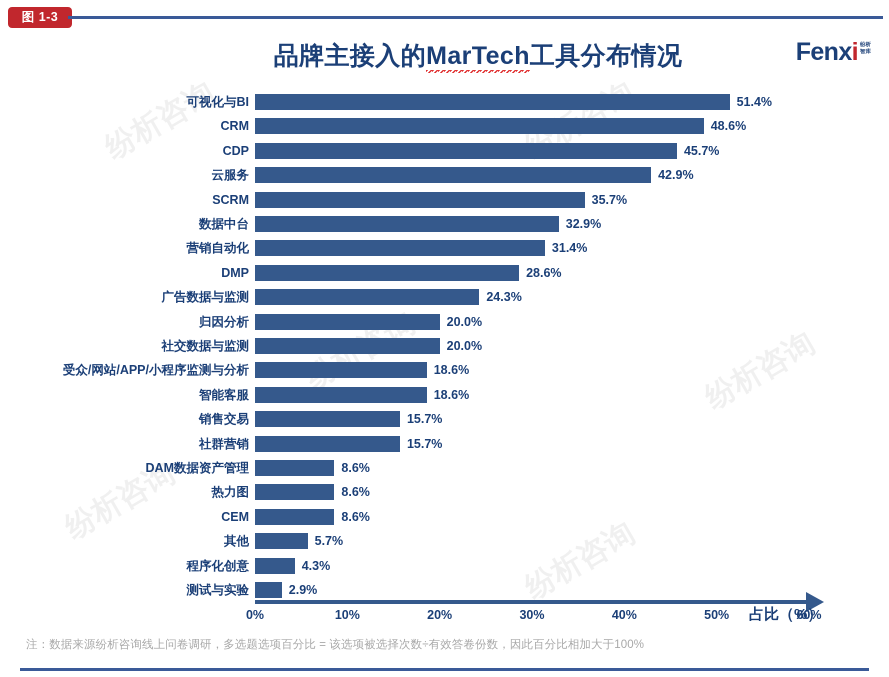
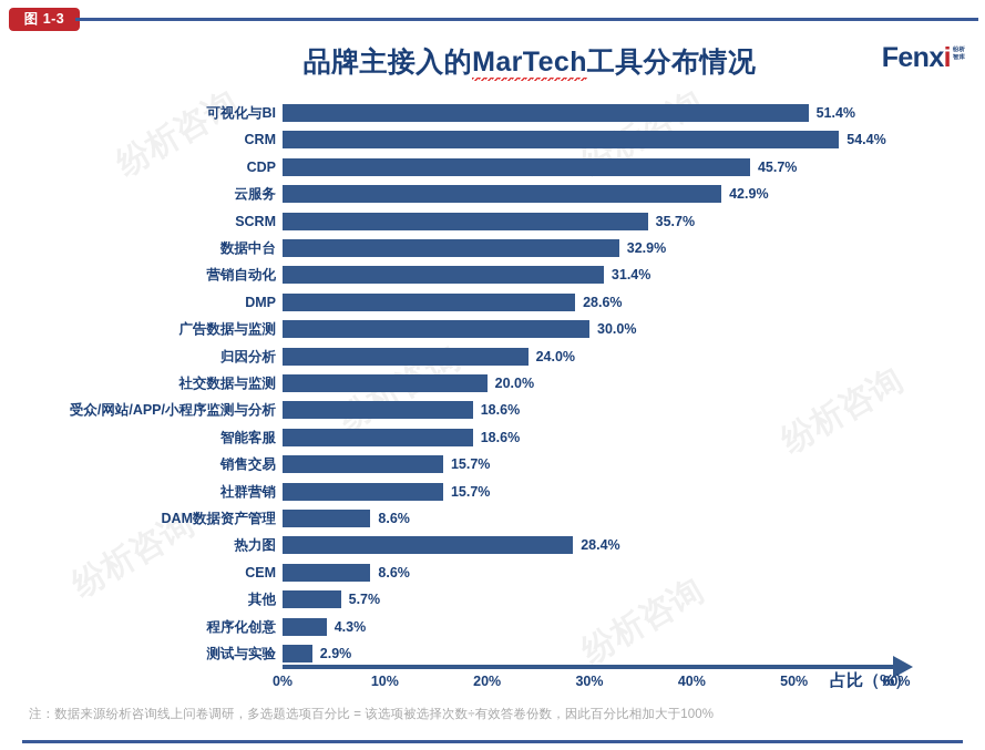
CRM: 48.6% -> 54.4%
广告数据与监测: 24.3% -> 30.0%
归因分析: 20.0% -> 24.0%
热力图: 8.6% -> 28.4%
